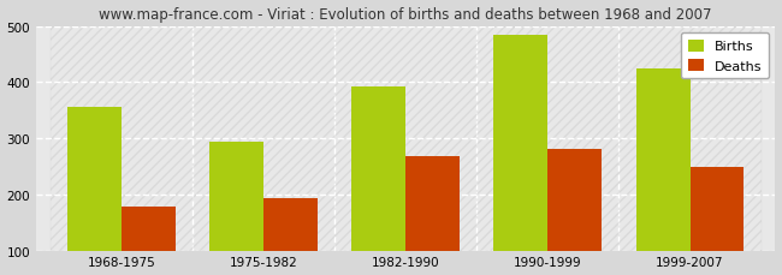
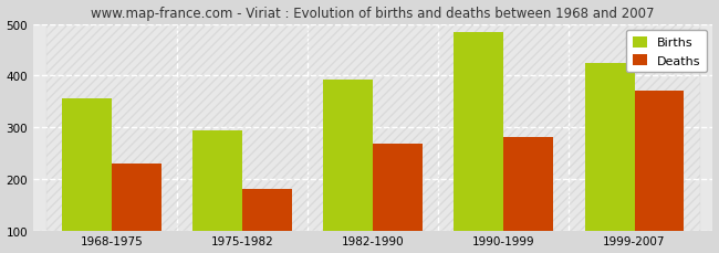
Deaths/1968-1975: 179 -> 230
Deaths/1975-1982: 193 -> 180
Deaths/1999-2007: 248 -> 370
